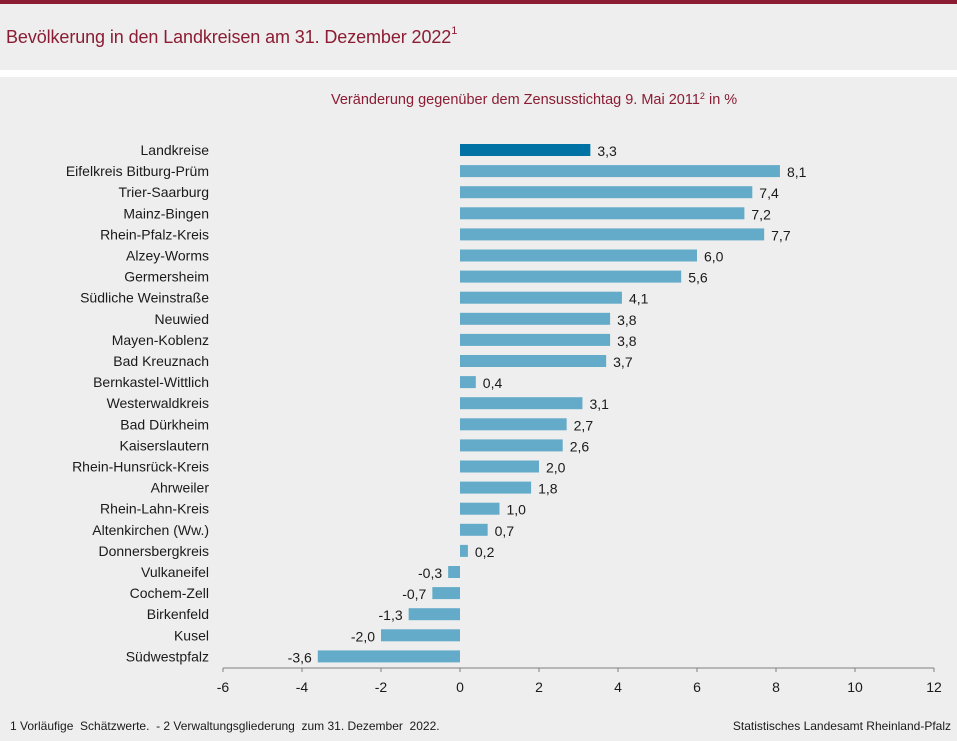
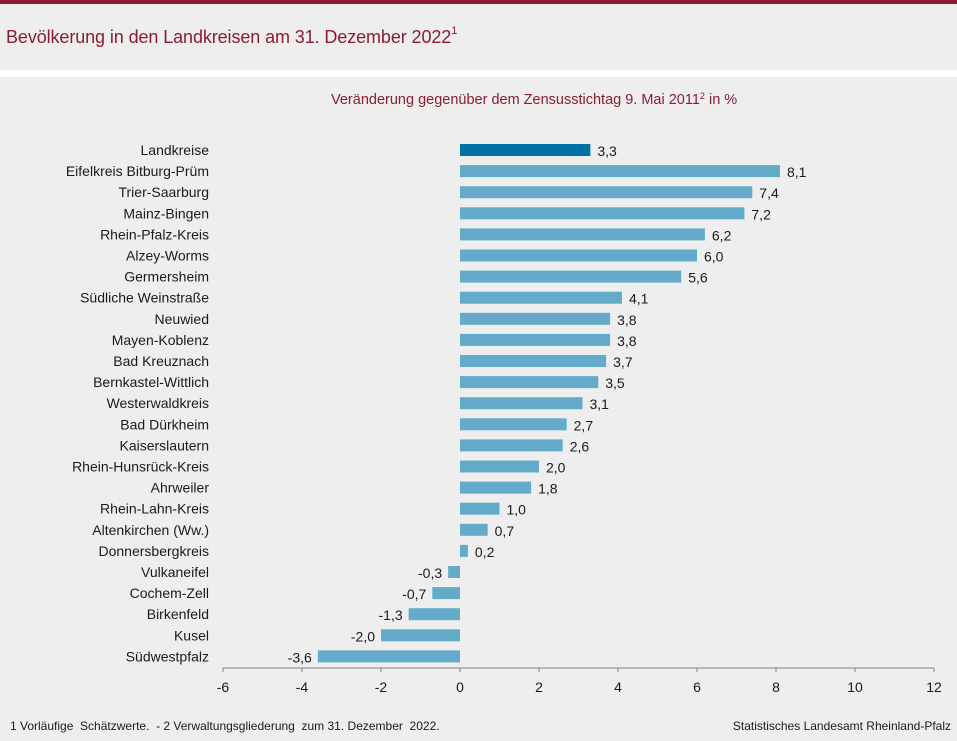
Rhein-Pfalz-Kreis: 7,7 -> 6,2
Bernkastel-Wittlich: 0,4 -> 3,5
